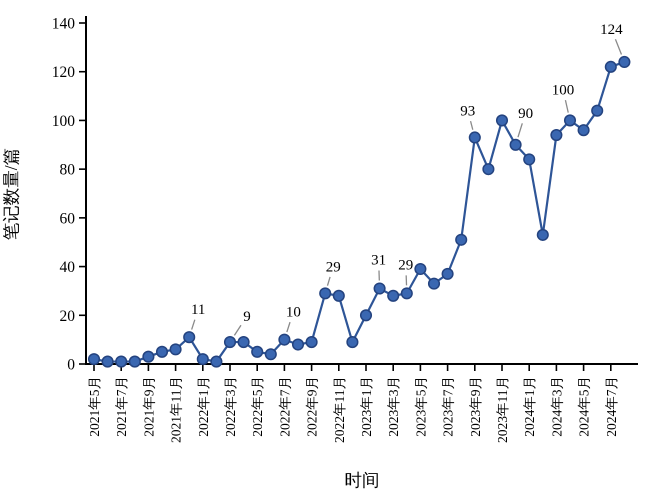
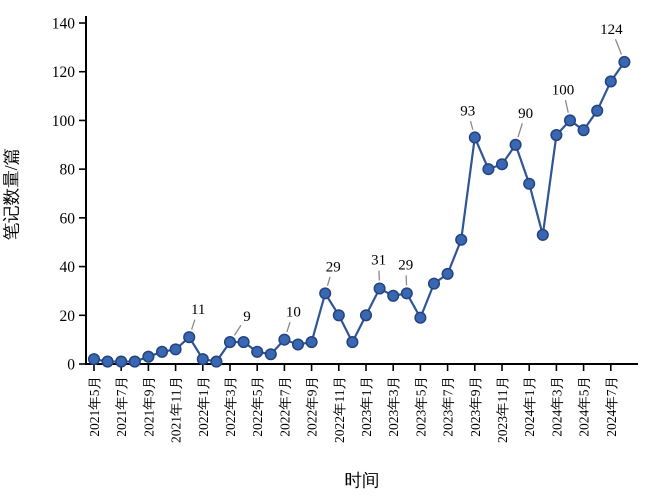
2022年11月: 28 -> 20
2023年5月: 39 -> 19
2023年11月: 100 -> 82
2024年1月: 84 -> 74
2024年7月: 122 -> 116
